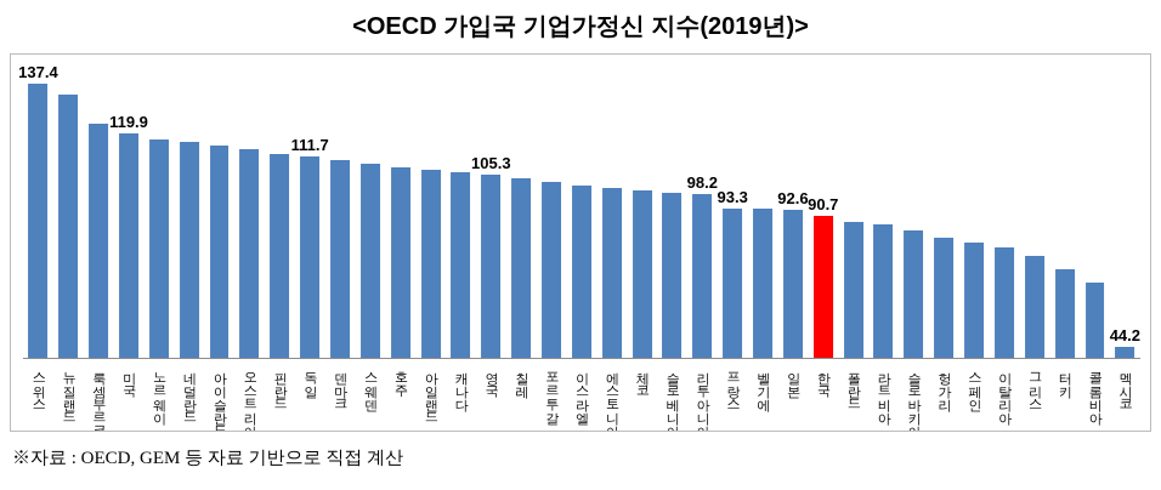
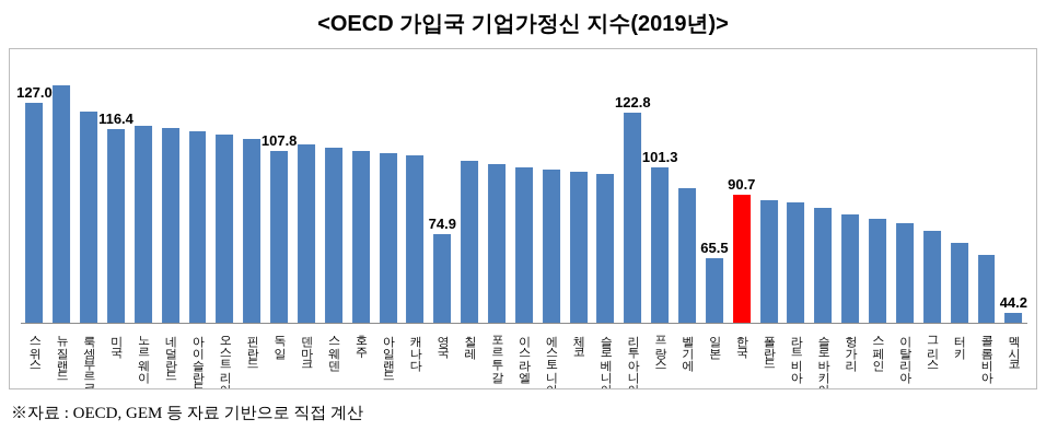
스위스: 137.4 -> 127.0
미국: 119.9 -> 116.4
독일: 111.7 -> 107.8
영국: 105.3 -> 74.9
리투아니아: 98.2 -> 122.8
프랑스: 93.3 -> 101.3
일본: 92.6 -> 65.5
